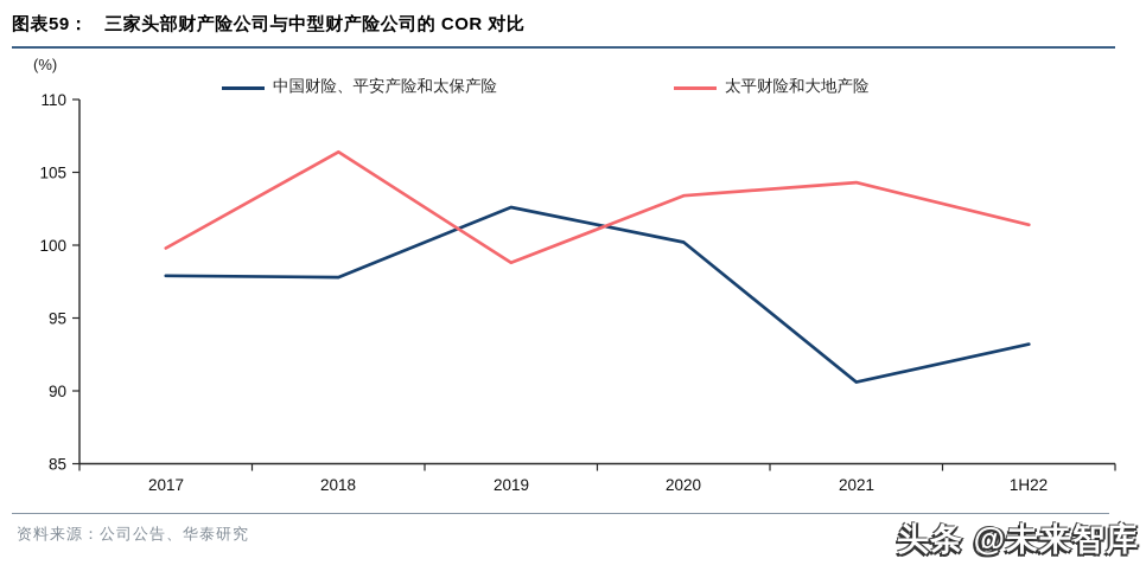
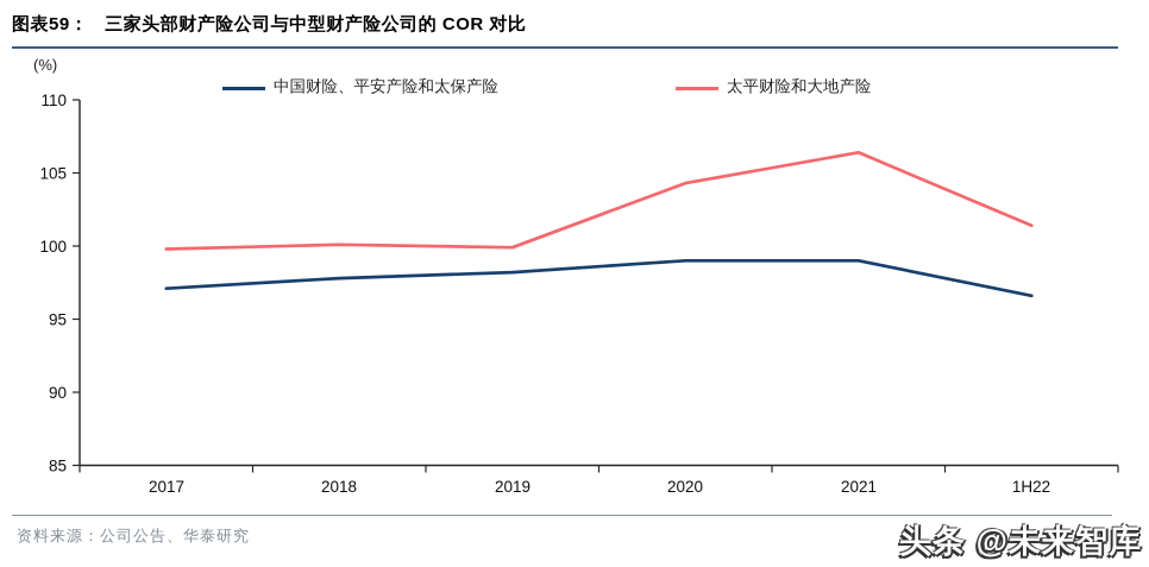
中国财险、平安产险和太保产险/2017: 97.9 -> 97.1
太平财险和大地产险/2018: 106.4 -> 100.1
中国财险、平安产险和太保产险/2019: 102.6 -> 98.2
太平财险和大地产险/2019: 98.8 -> 99.9
中国财险、平安产险和太保产险/2020: 100.2 -> 99.0
太平财险和大地产险/2020: 103.4 -> 104.3
中国财险、平安产险和太保产险/2021: 90.6 -> 99.0
太平财险和大地产险/2021: 104.3 -> 106.4
中国财险、平安产险和太保产险/1H22: 93.2 -> 96.6
